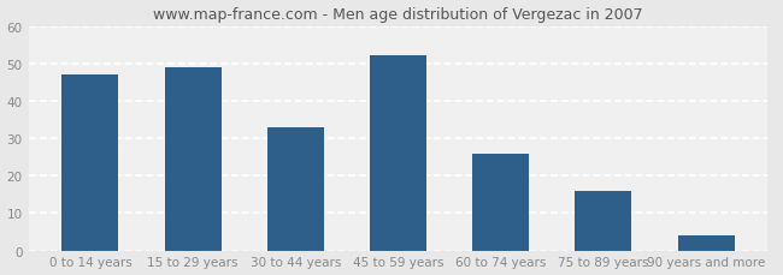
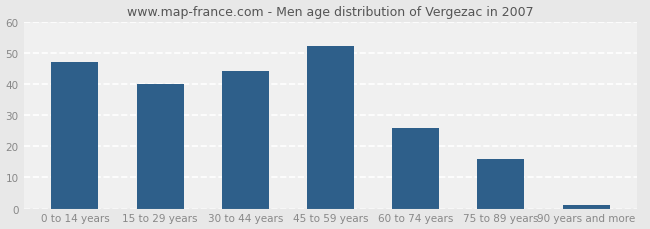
15 to 29 years: 49 -> 40
30 to 44 years: 33 -> 44
90 years and more: 4 -> 1
